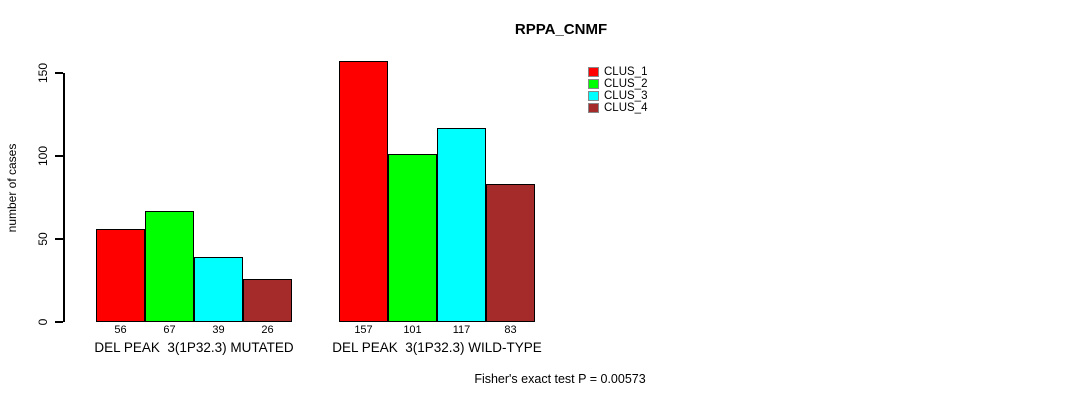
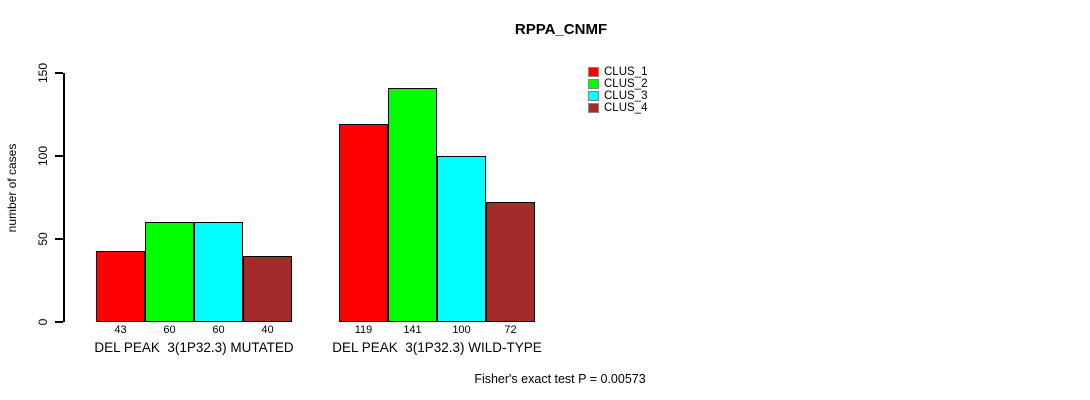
CLUS_1/DEL PEAK 3(1P32.3) MUTATED: 56 -> 43
CLUS_2/DEL PEAK 3(1P32.3) MUTATED: 67 -> 60
CLUS_3/DEL PEAK 3(1P32.3) MUTATED: 39 -> 60
CLUS_4/DEL PEAK 3(1P32.3) MUTATED: 26 -> 40
CLUS_1/DEL PEAK 3(1P32.3) WILD-TYPE: 157 -> 119
CLUS_2/DEL PEAK 3(1P32.3) WILD-TYPE: 101 -> 141
CLUS_3/DEL PEAK 3(1P32.3) WILD-TYPE: 117 -> 100
CLUS_4/DEL PEAK 3(1P32.3) WILD-TYPE: 83 -> 72
